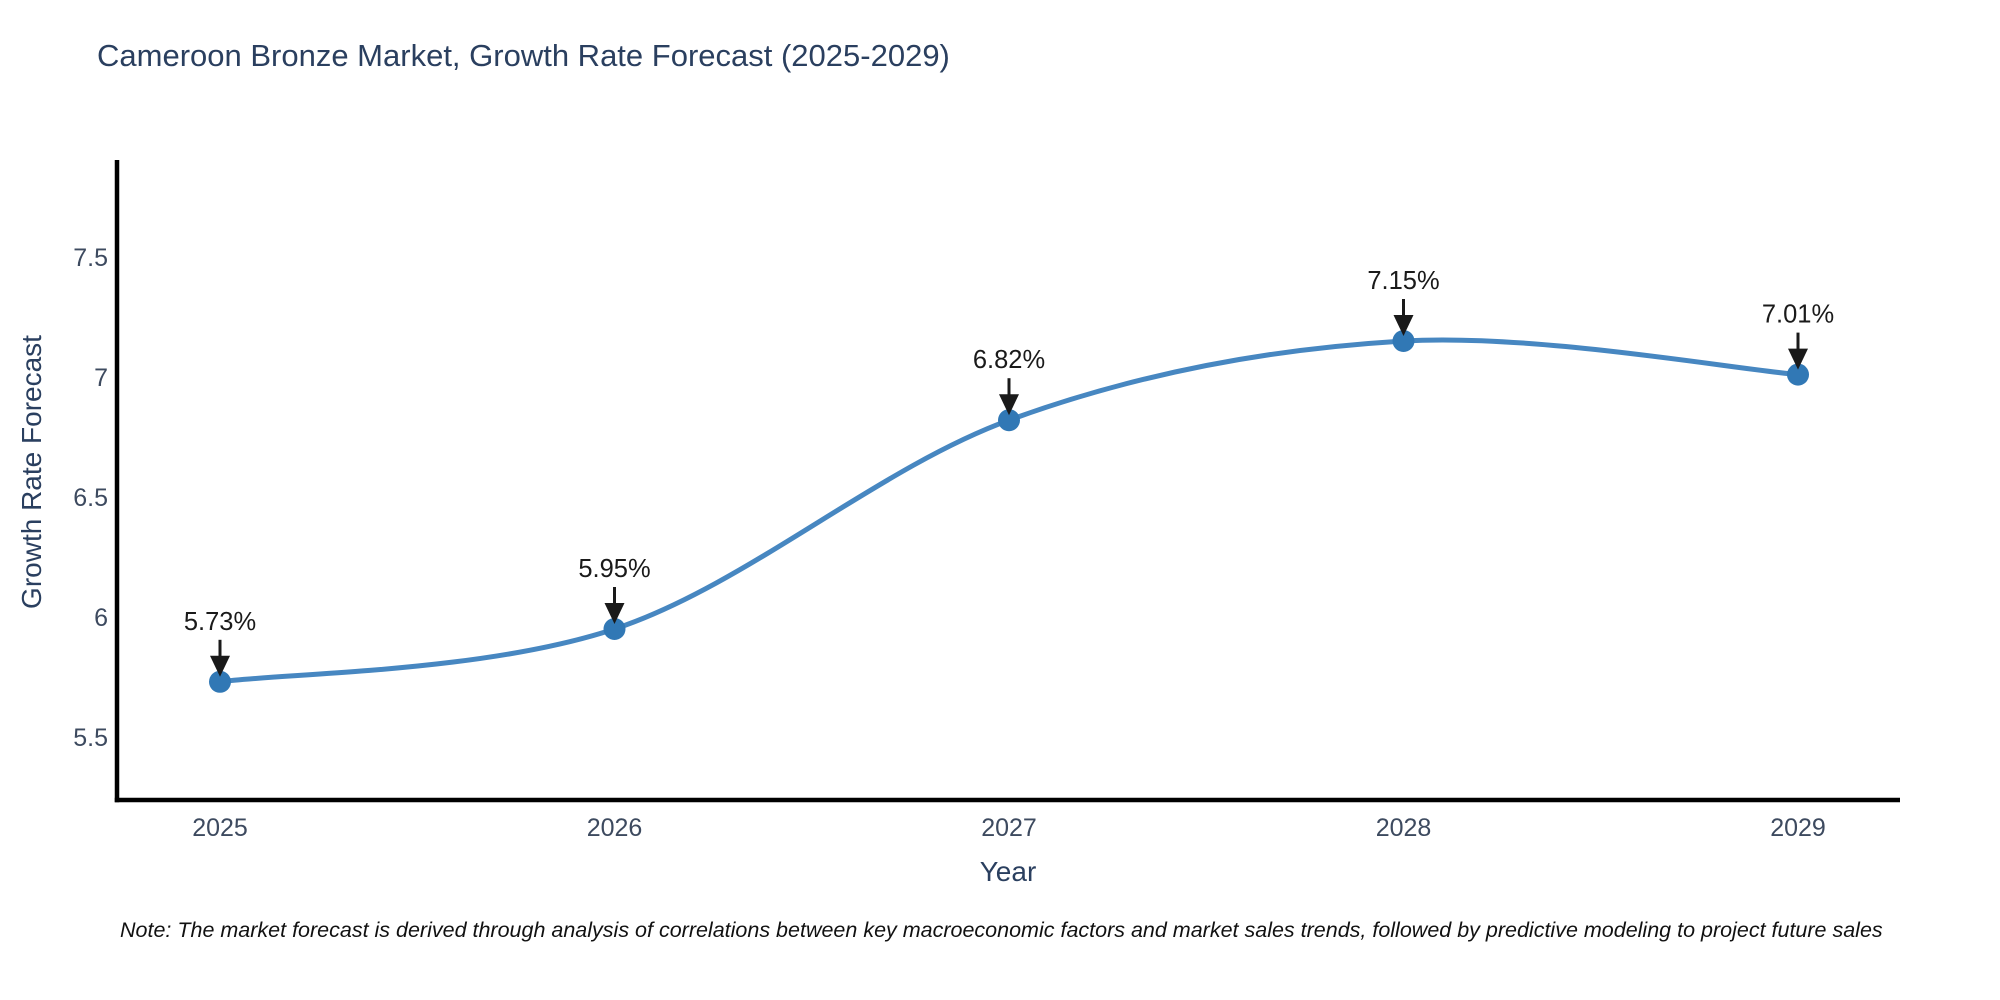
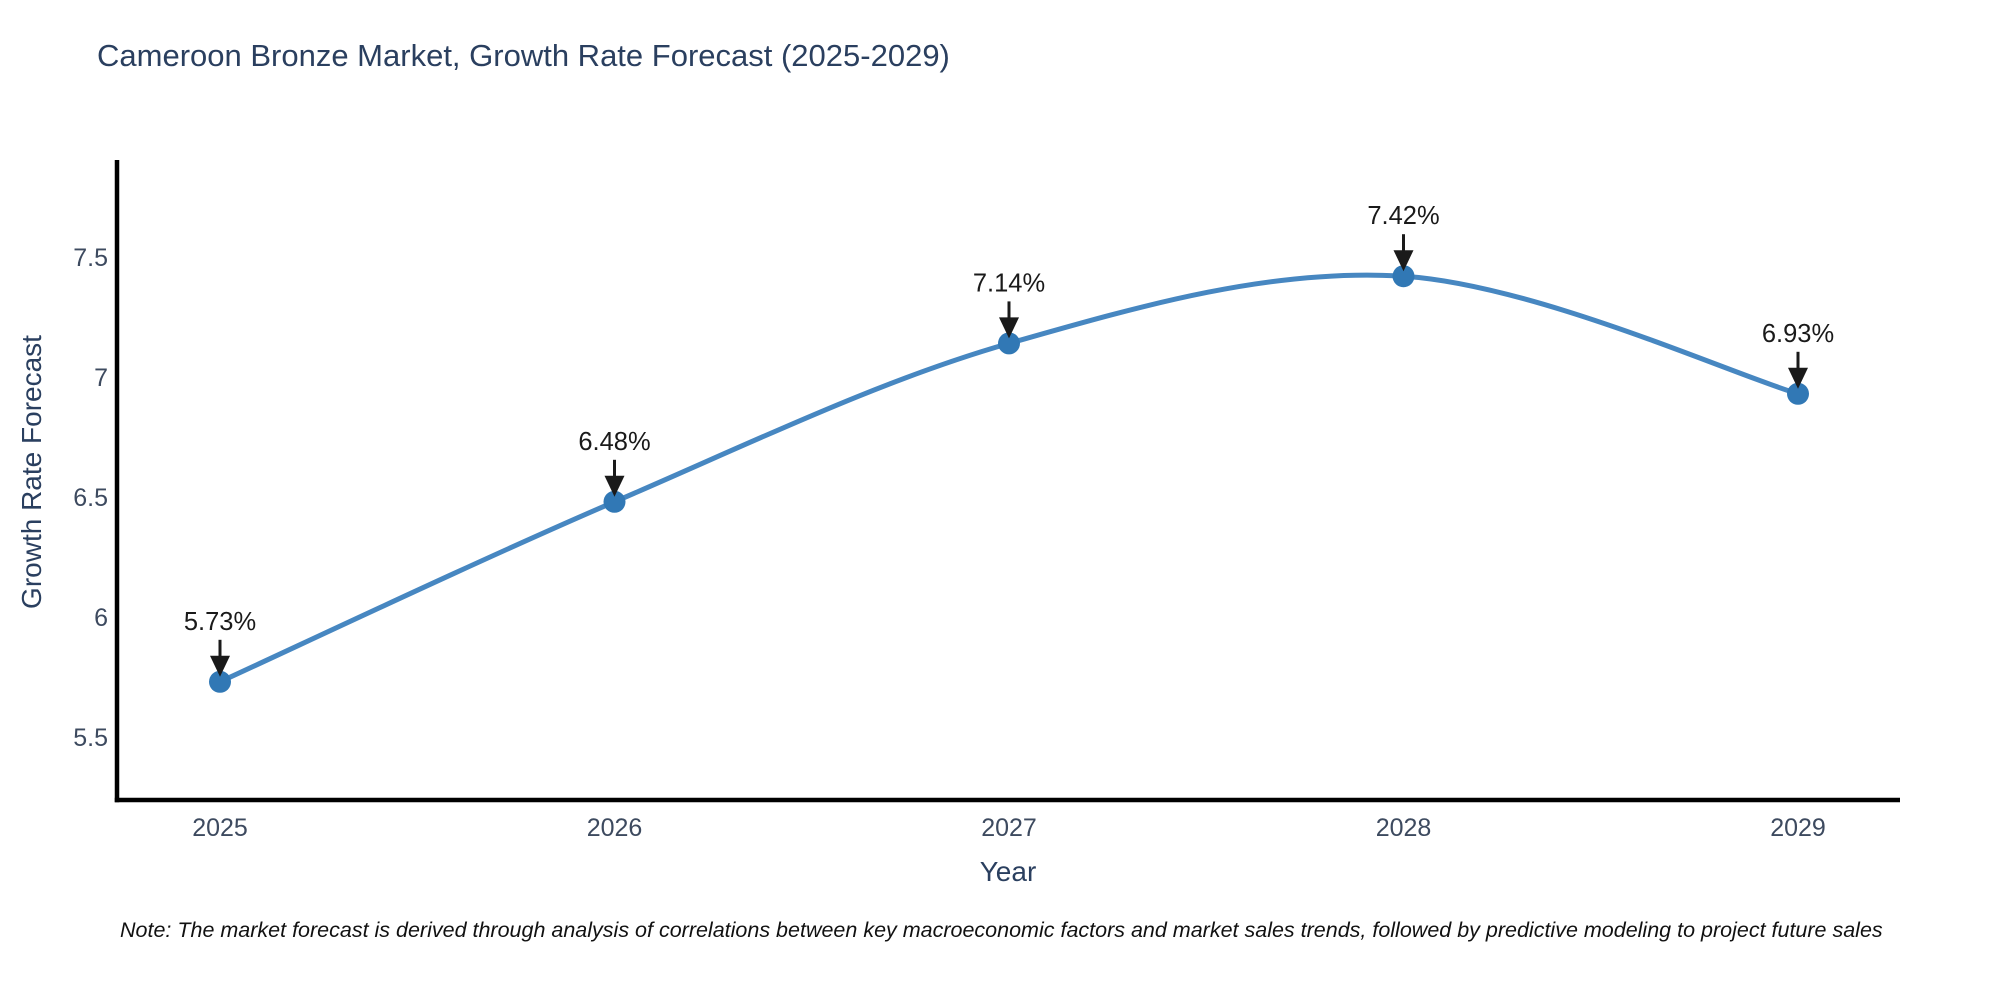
2026: 5.95% -> 6.48%
2027: 6.82% -> 7.14%
2028: 7.15% -> 7.42%
2029: 7.01% -> 6.93%
